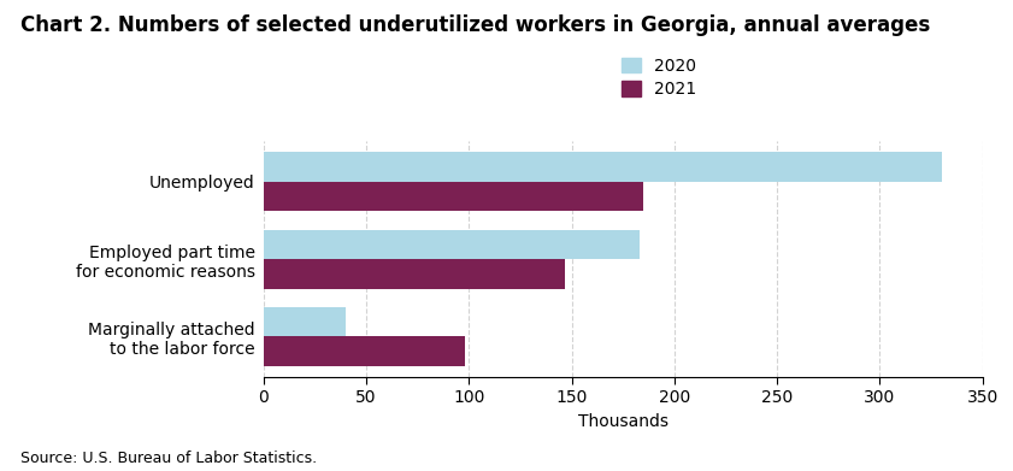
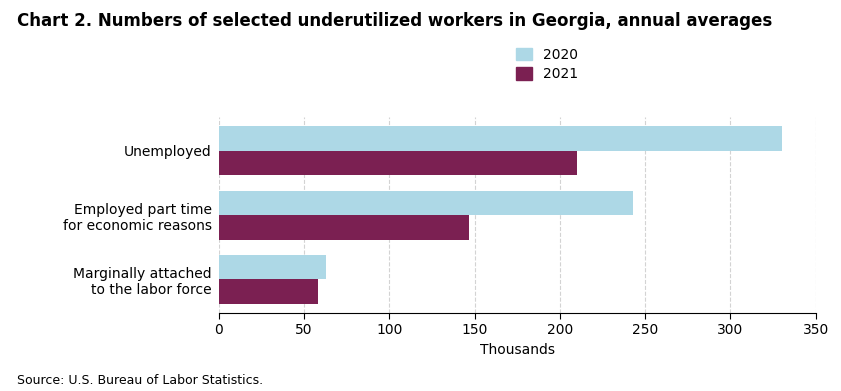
2021/Unemployed: 185 -> 210
2020/Employed part time for economic reasons: 183 -> 243
2020/Marginally attached to the labor force: 40 -> 63
2021/Marginally attached to the labor force: 98 -> 58
